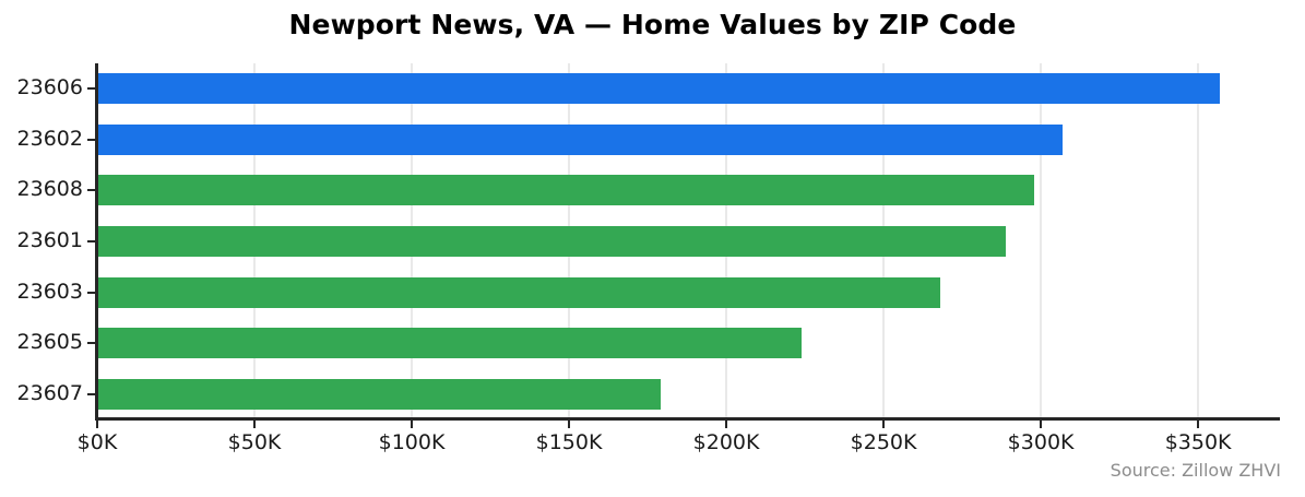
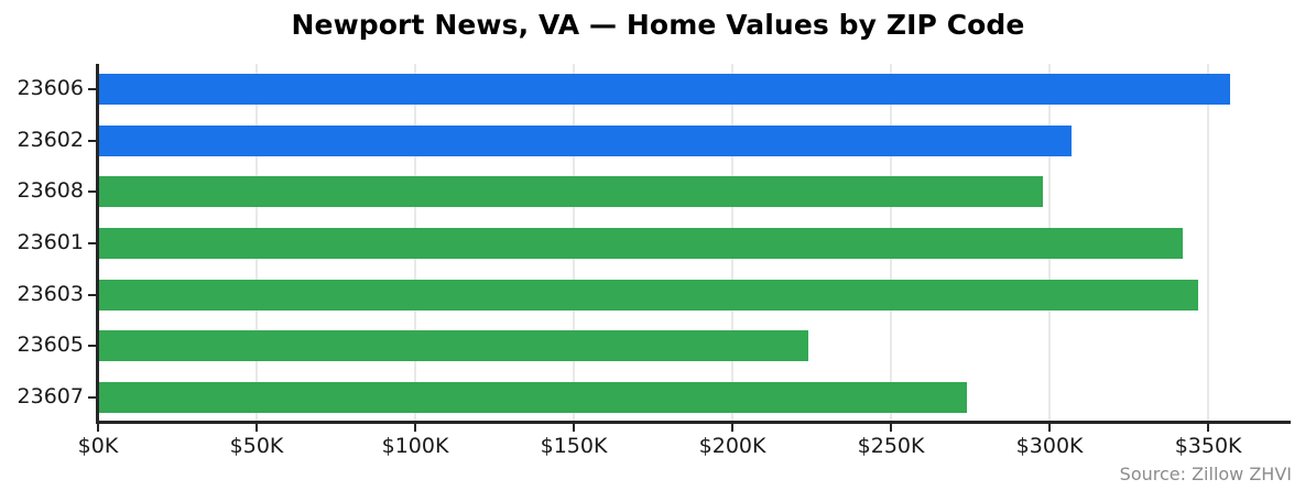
23601: $289K -> $342K
23603: $268K -> $347K
23607: $179K -> $274K
